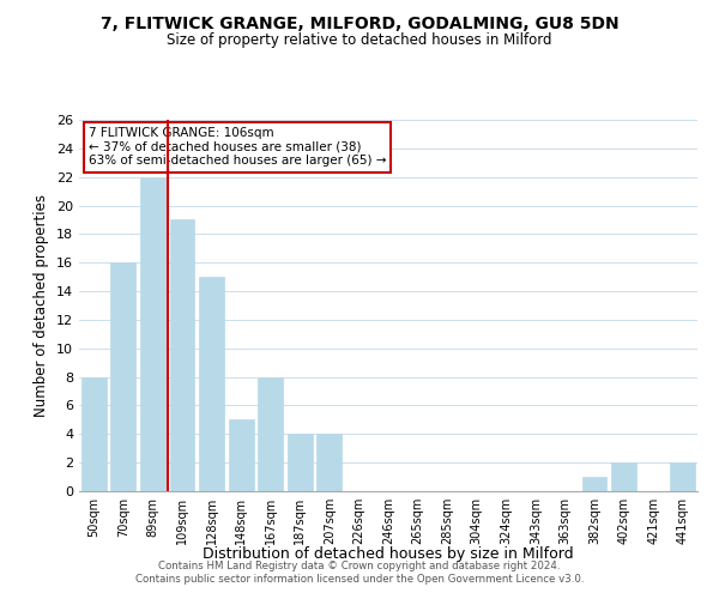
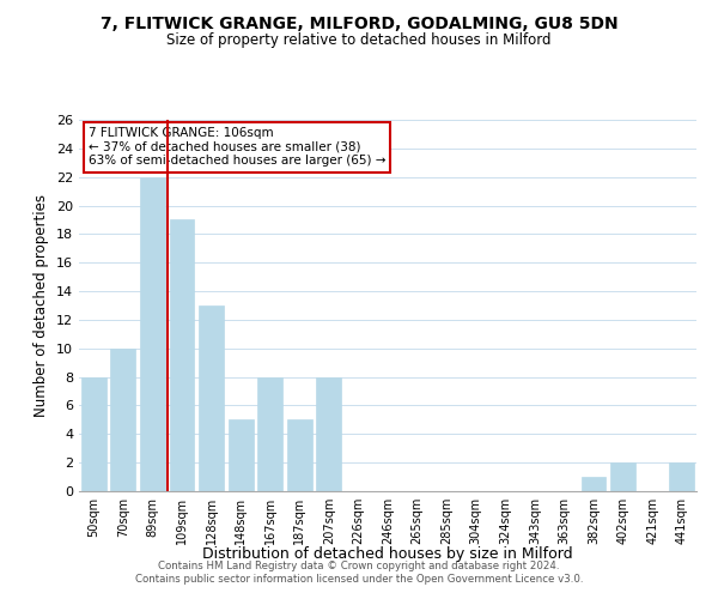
70sqm: 16 -> 10
128sqm: 15 -> 13
187sqm: 4 -> 5
207sqm: 4 -> 8
